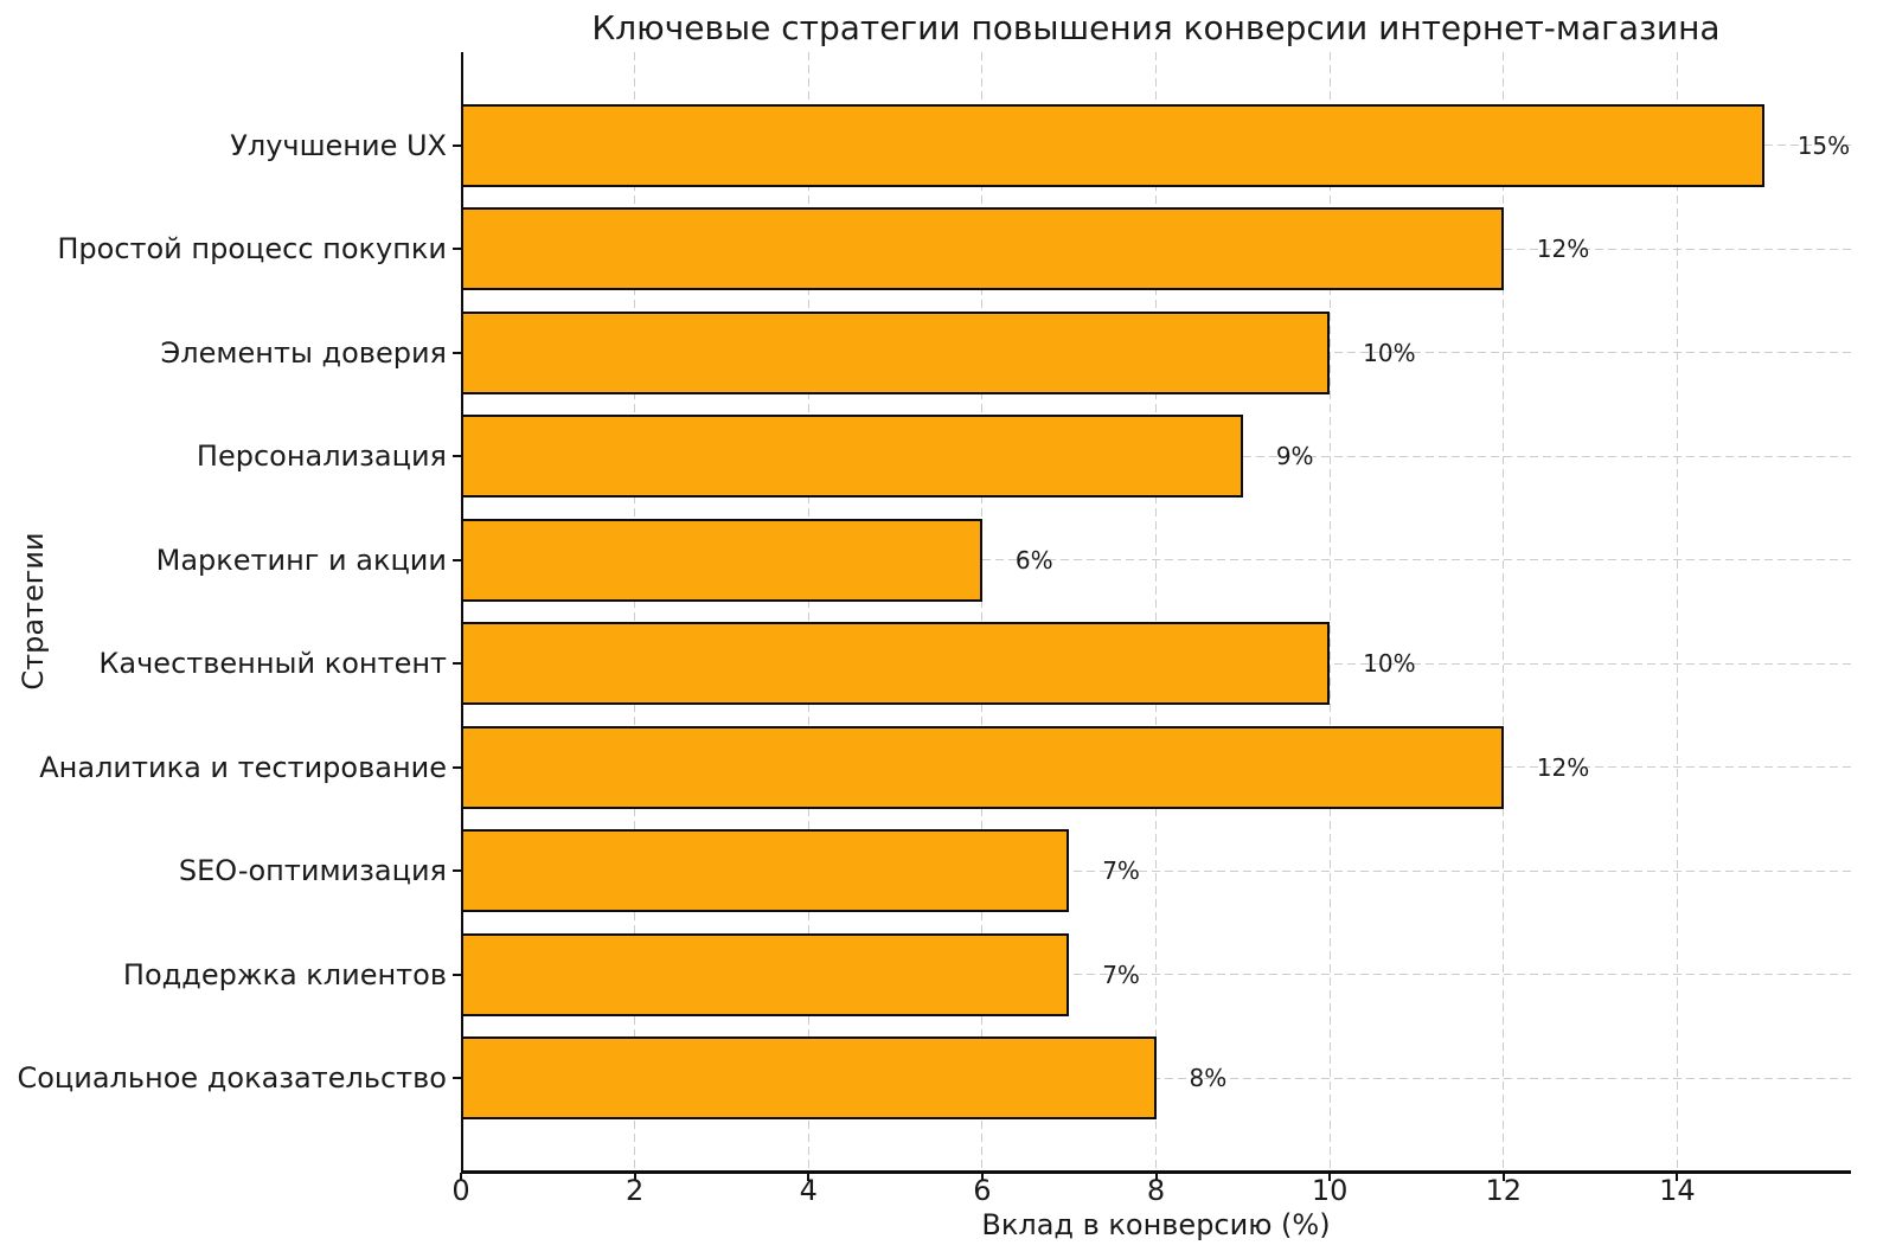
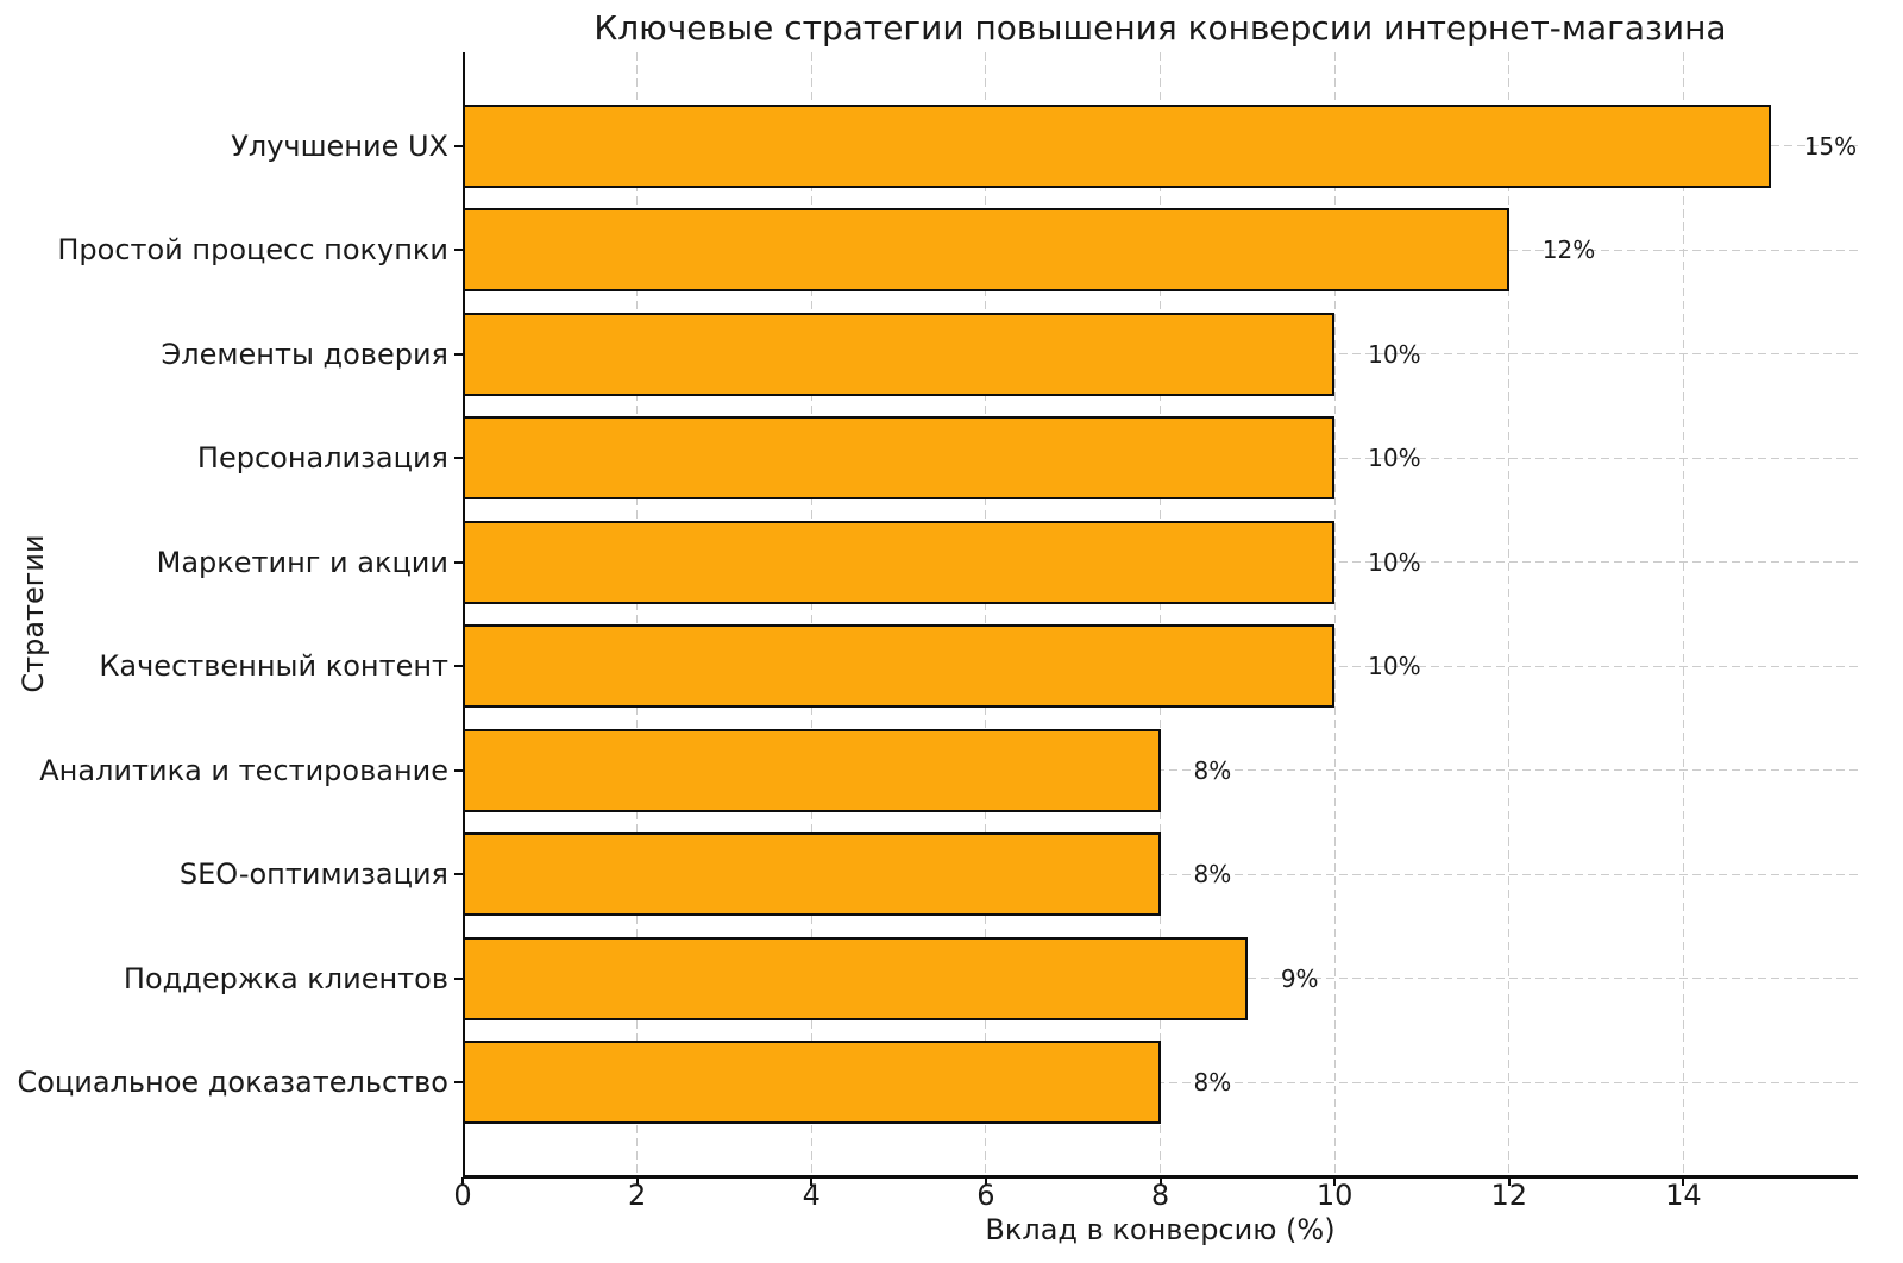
Персонализация: 9% -> 10%
Маркетинг и акции: 6% -> 10%
Аналитика и тестирование: 12% -> 8%
SEO-оптимизация: 7% -> 8%
Поддержка клиентов: 7% -> 9%
